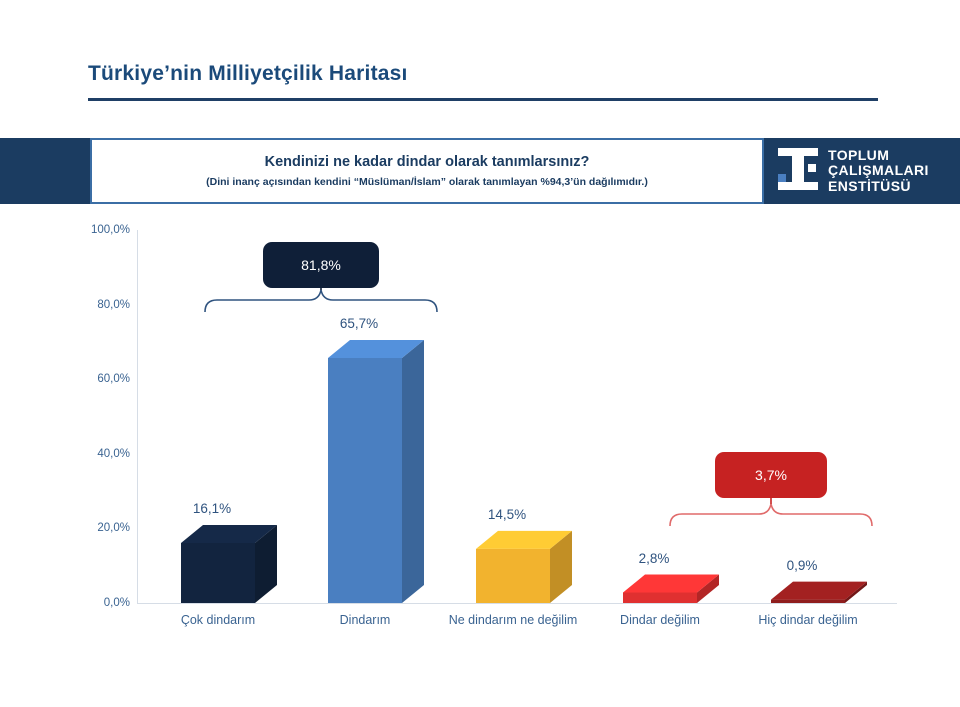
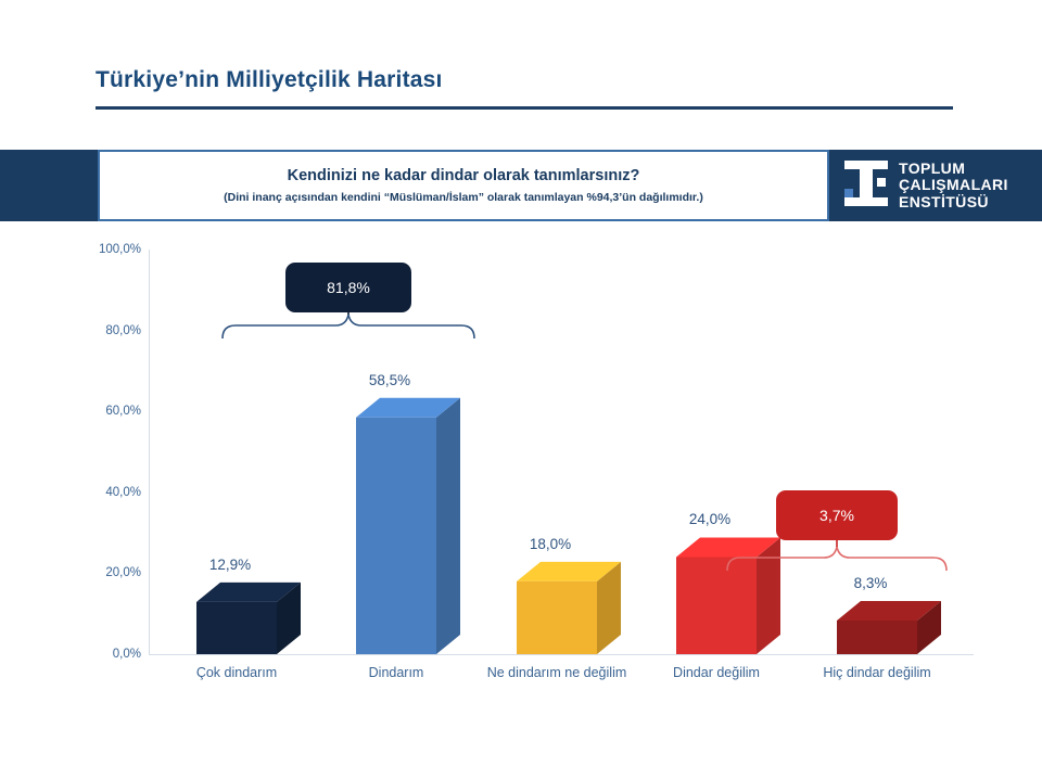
Çok dindarım: 16,1% -> 12,9%
Dindarım: 65,7% -> 58,5%
Ne dindarım ne değilim: 14,5% -> 18,0%
Dindar değilim: 2,8% -> 24,0%
Hiç dindar değilim: 0,9% -> 8,3%
